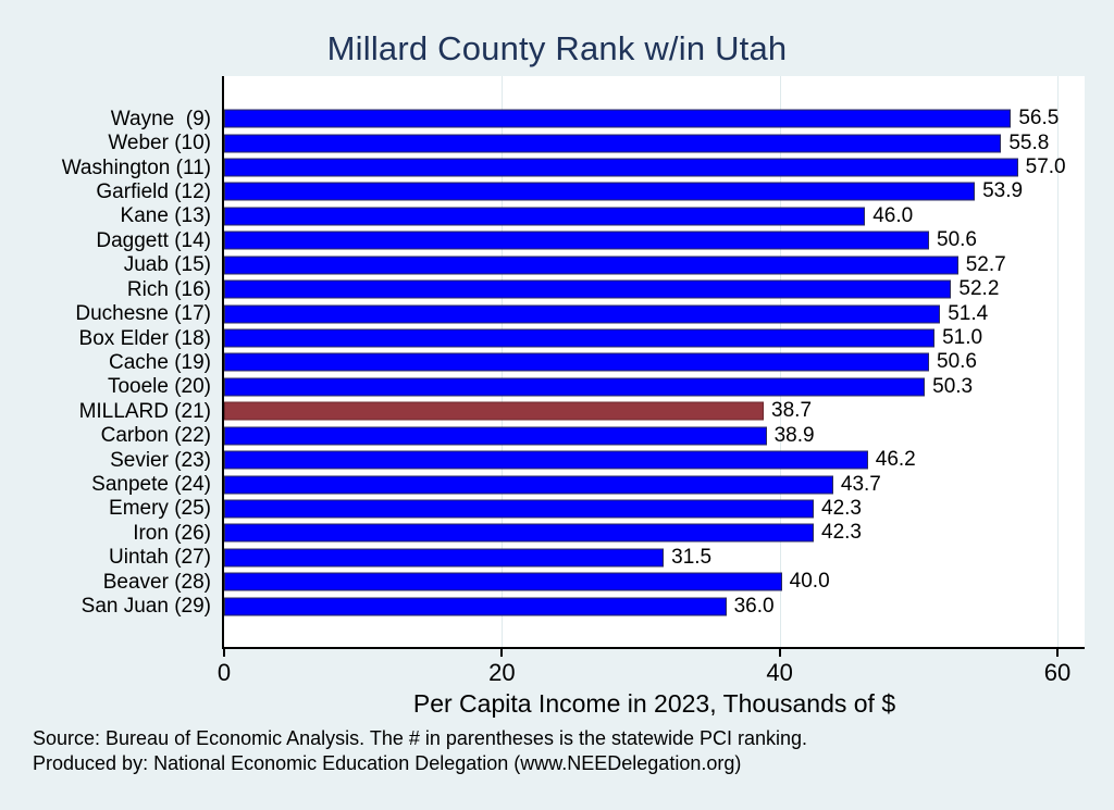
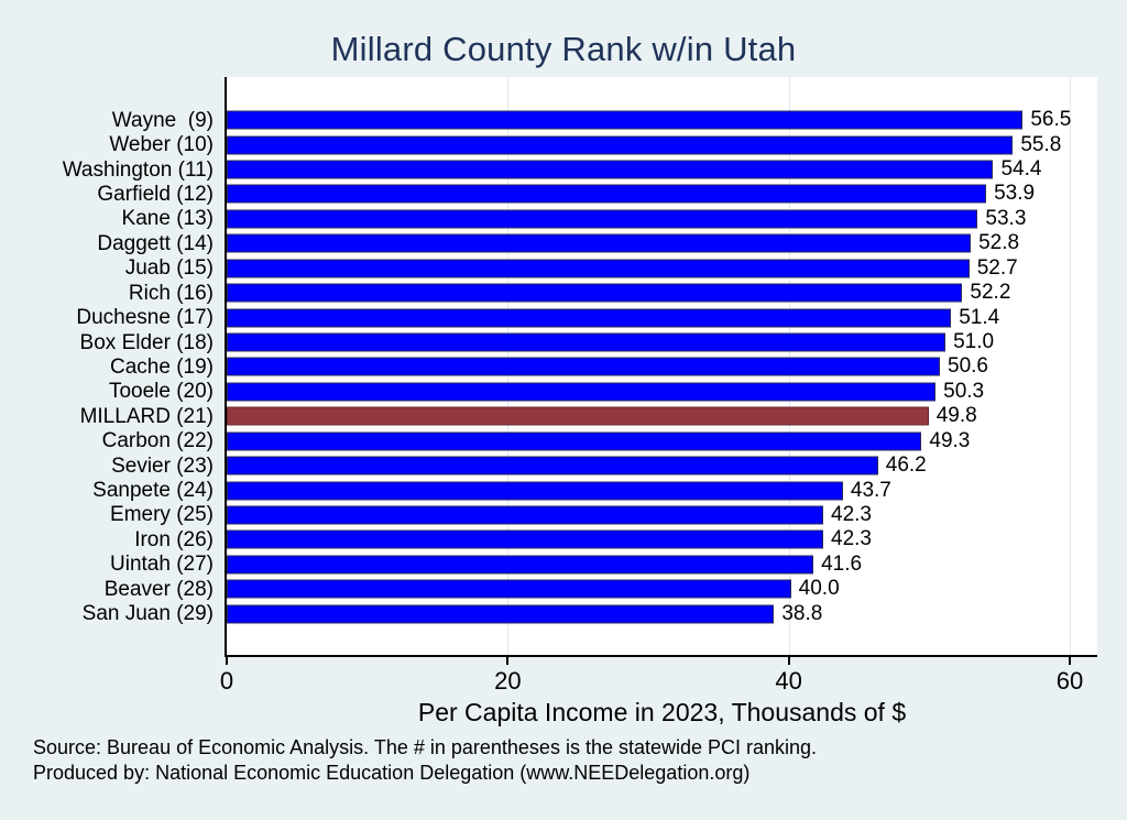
Washington (11): 57.0 -> 54.4
Kane (13): 46.0 -> 53.3
Daggett (14): 50.6 -> 52.8
MILLARD (21): 38.7 -> 49.8
Carbon (22): 38.9 -> 49.3
Uintah (27): 31.5 -> 41.6
San Juan (29): 36.0 -> 38.8
